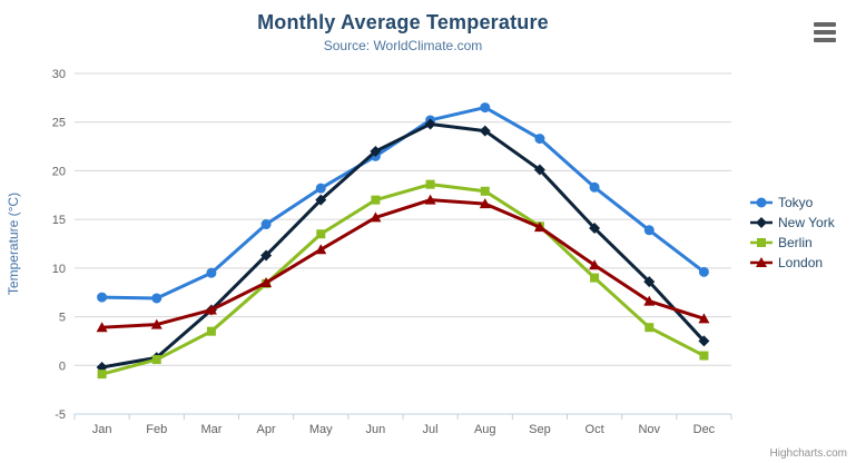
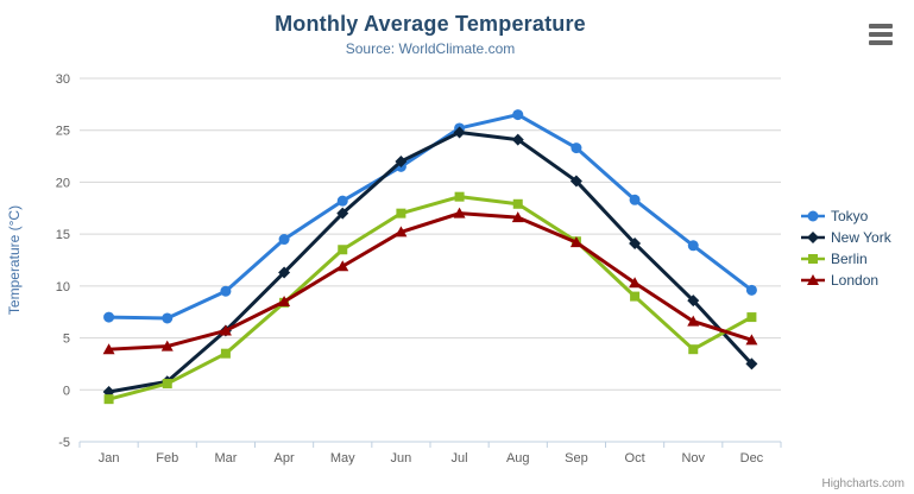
Berlin/Dec: 1 -> 7
